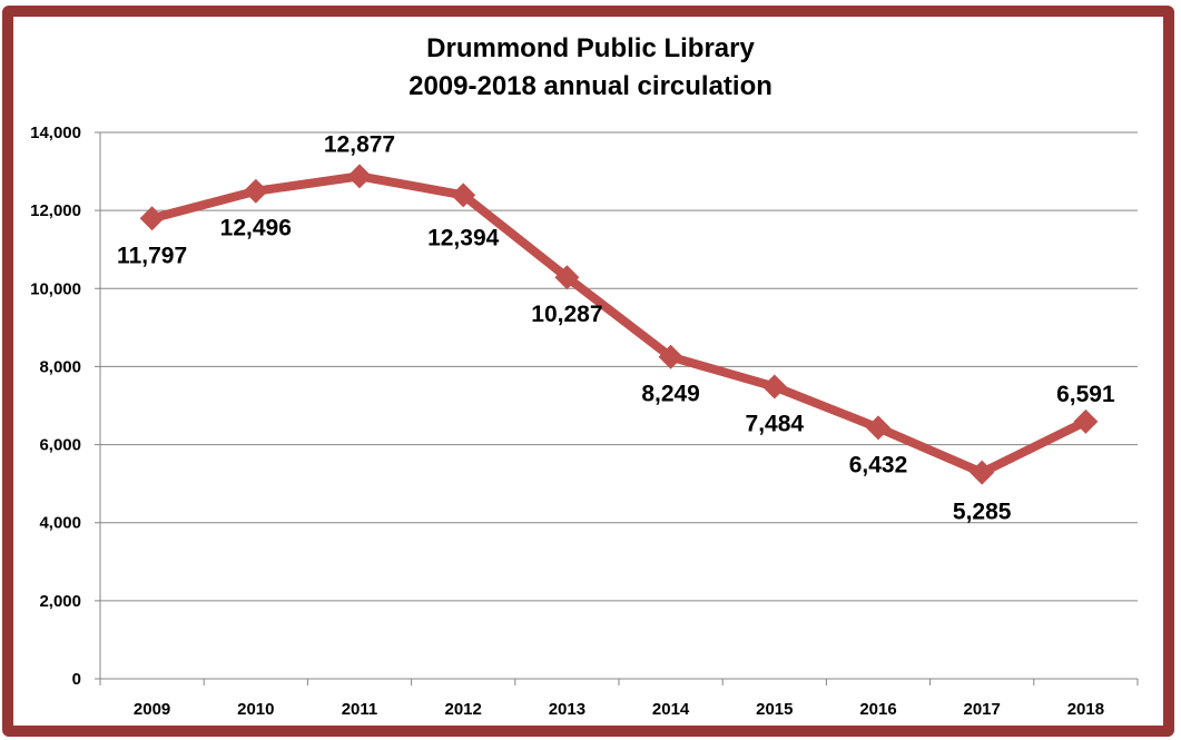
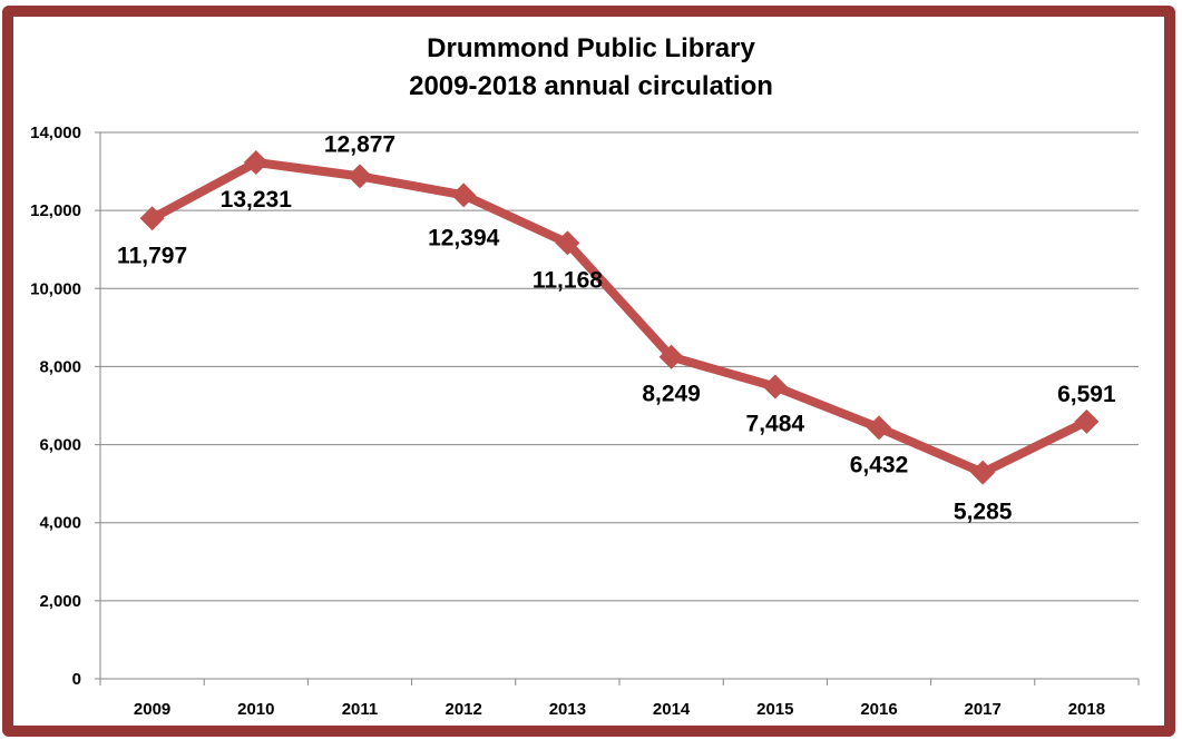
2010: 12,496 -> 13,231
2013: 10,287 -> 11,168
